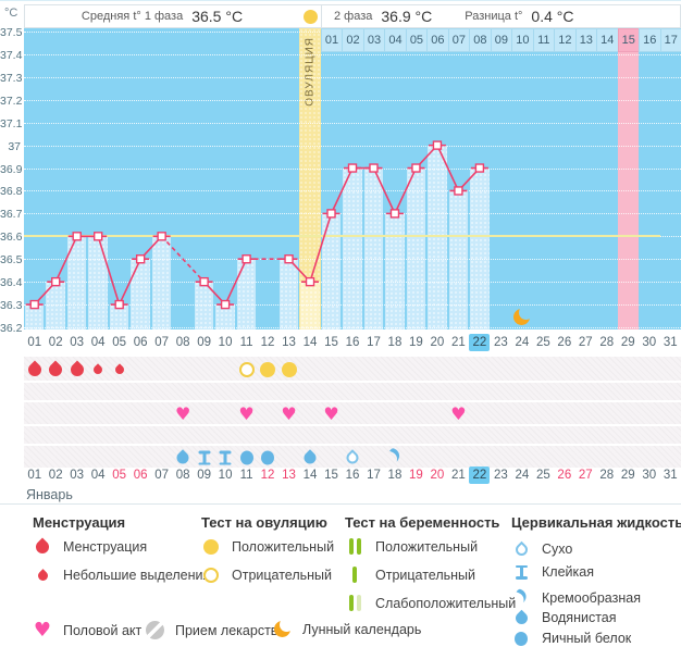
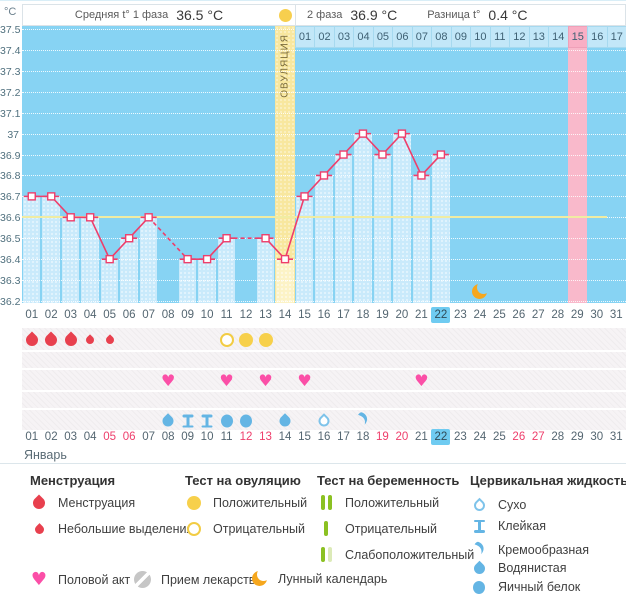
01: 36.3 -> 36.7
02: 36.4 -> 36.7
05: 36.3 -> 36.4
10: 36.3 -> 36.4
16: 36.9 -> 36.8
18: 36.7 -> 37.0
